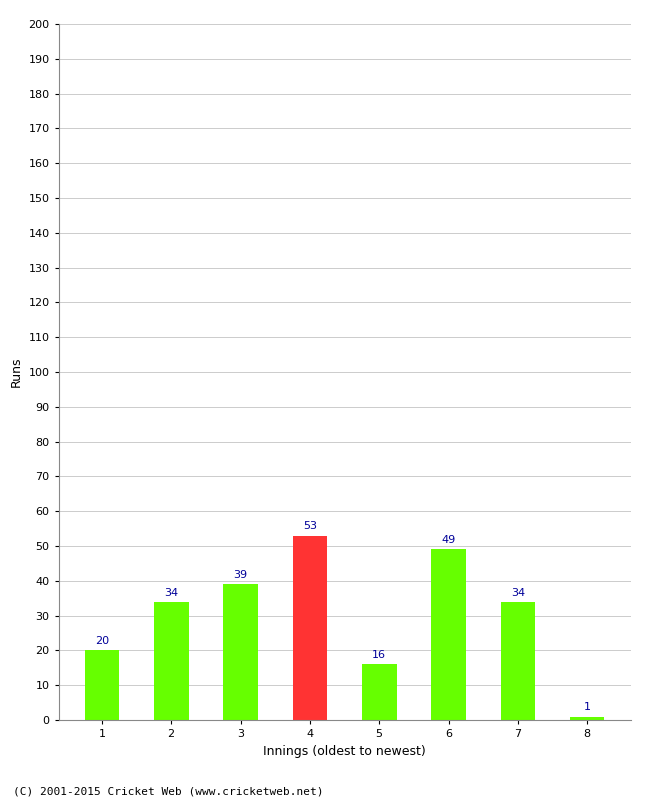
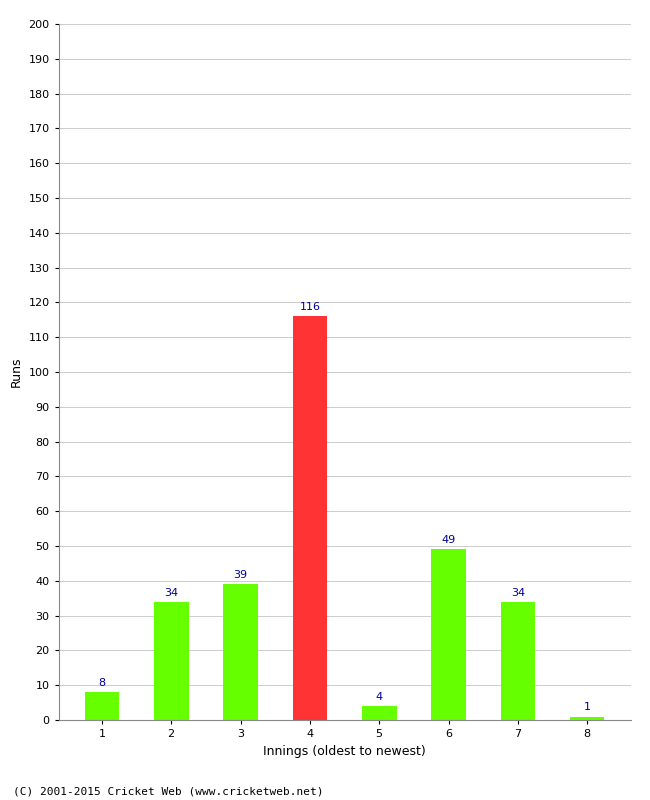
1: 20 -> 8
4: 53 -> 116
5: 16 -> 4
